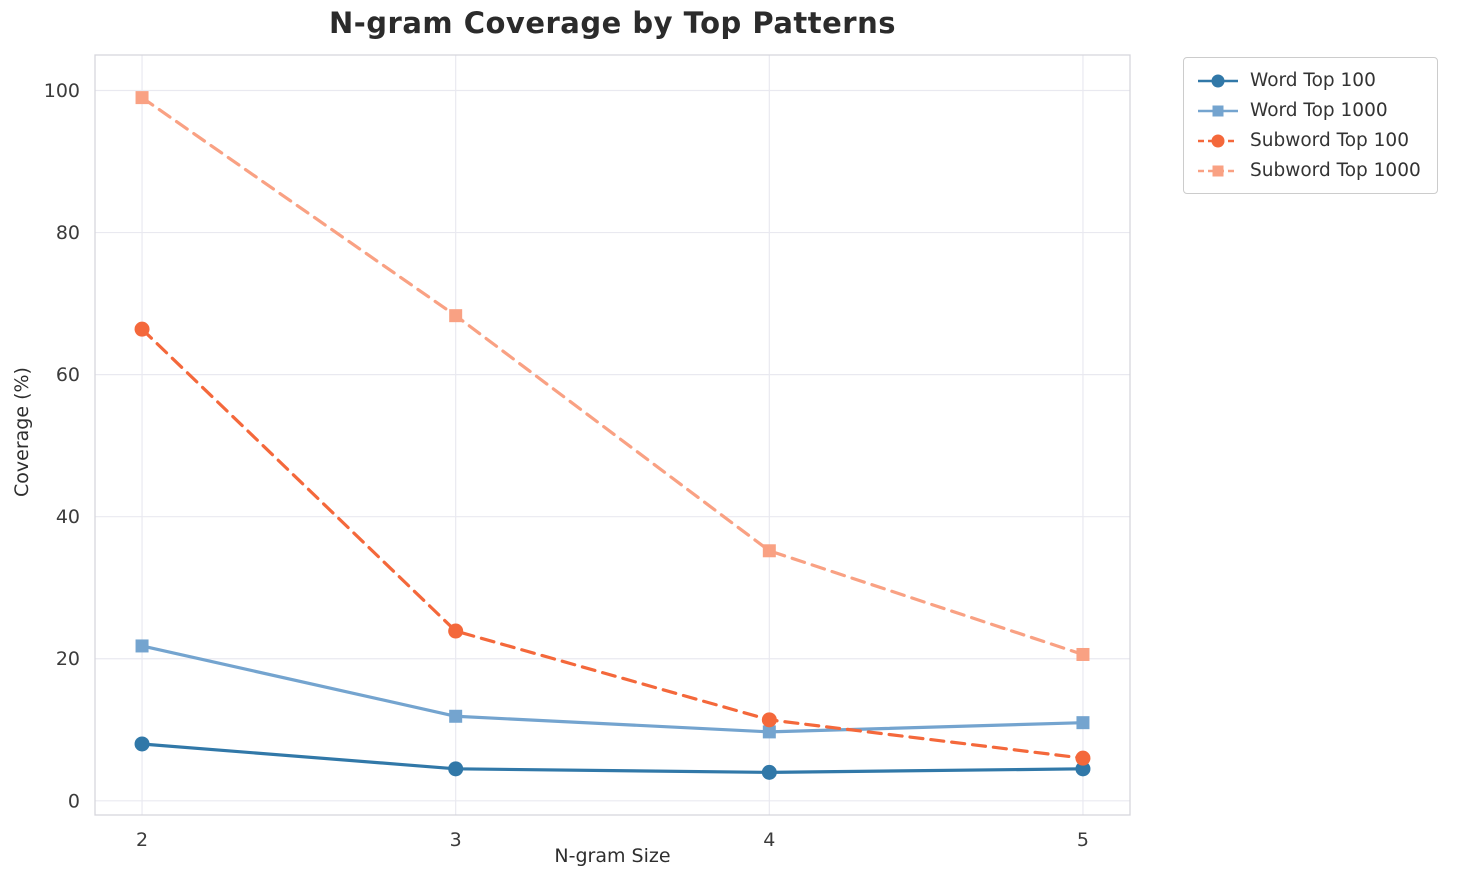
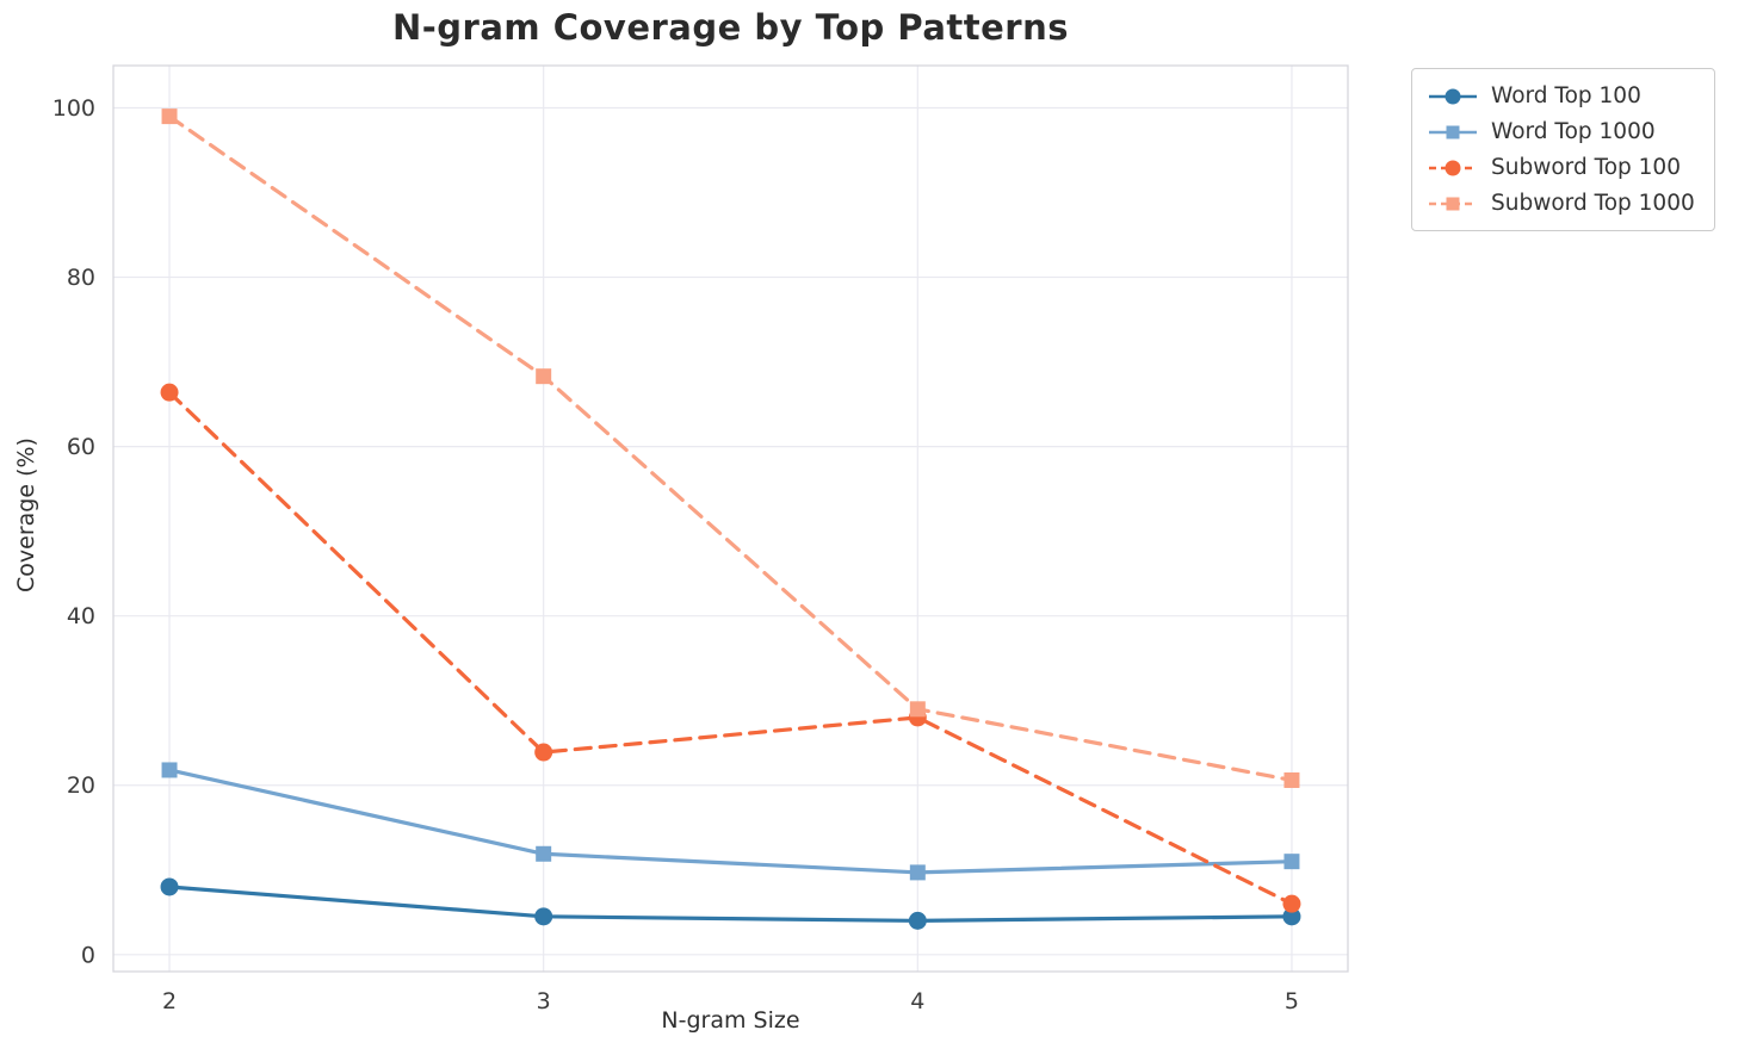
Subword Top 100/4: 11 -> 28
Subword Top 1000/4: 35 -> 29
